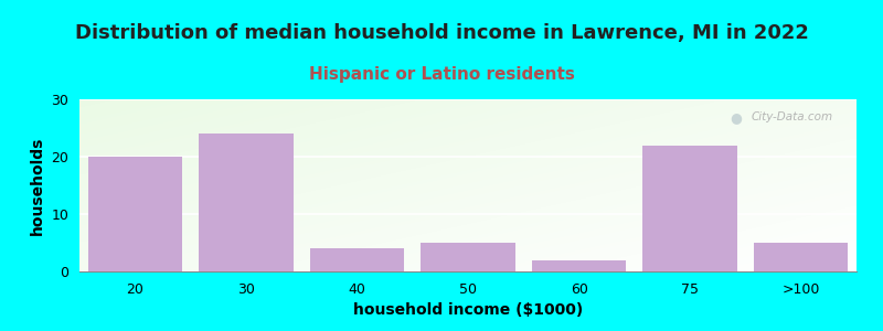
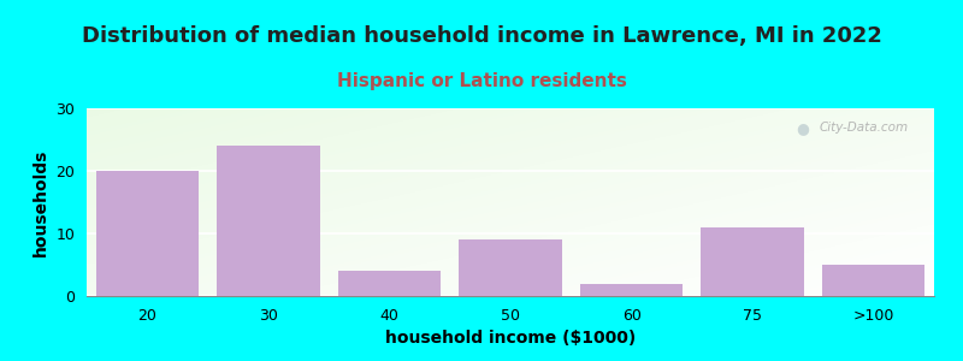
50: 5 -> 9
75: 22 -> 11
